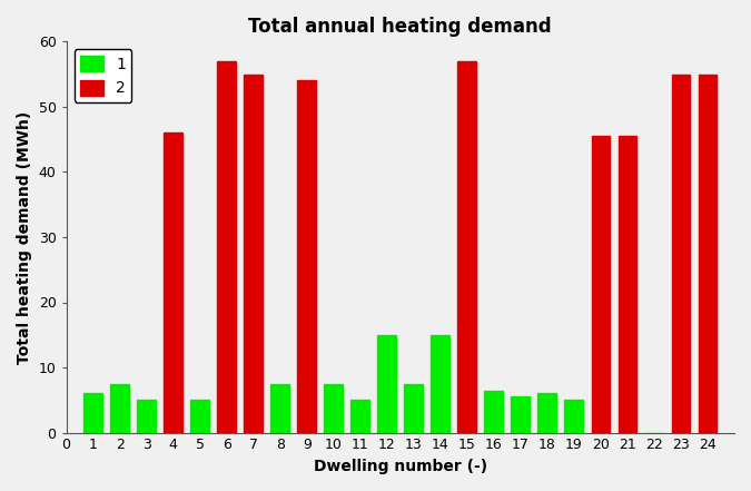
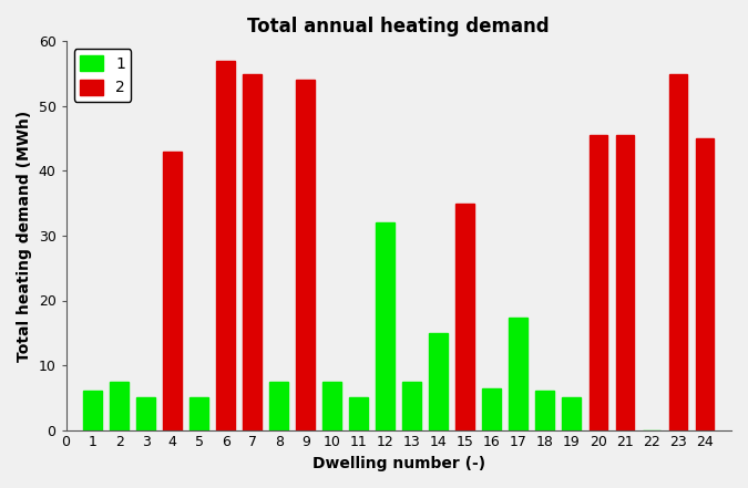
4: 46.0 -> 43.0
12: 15.0 -> 32.0
15: 57.0 -> 35.0
17: 5.5 -> 17.4
24: 55.0 -> 45.0
